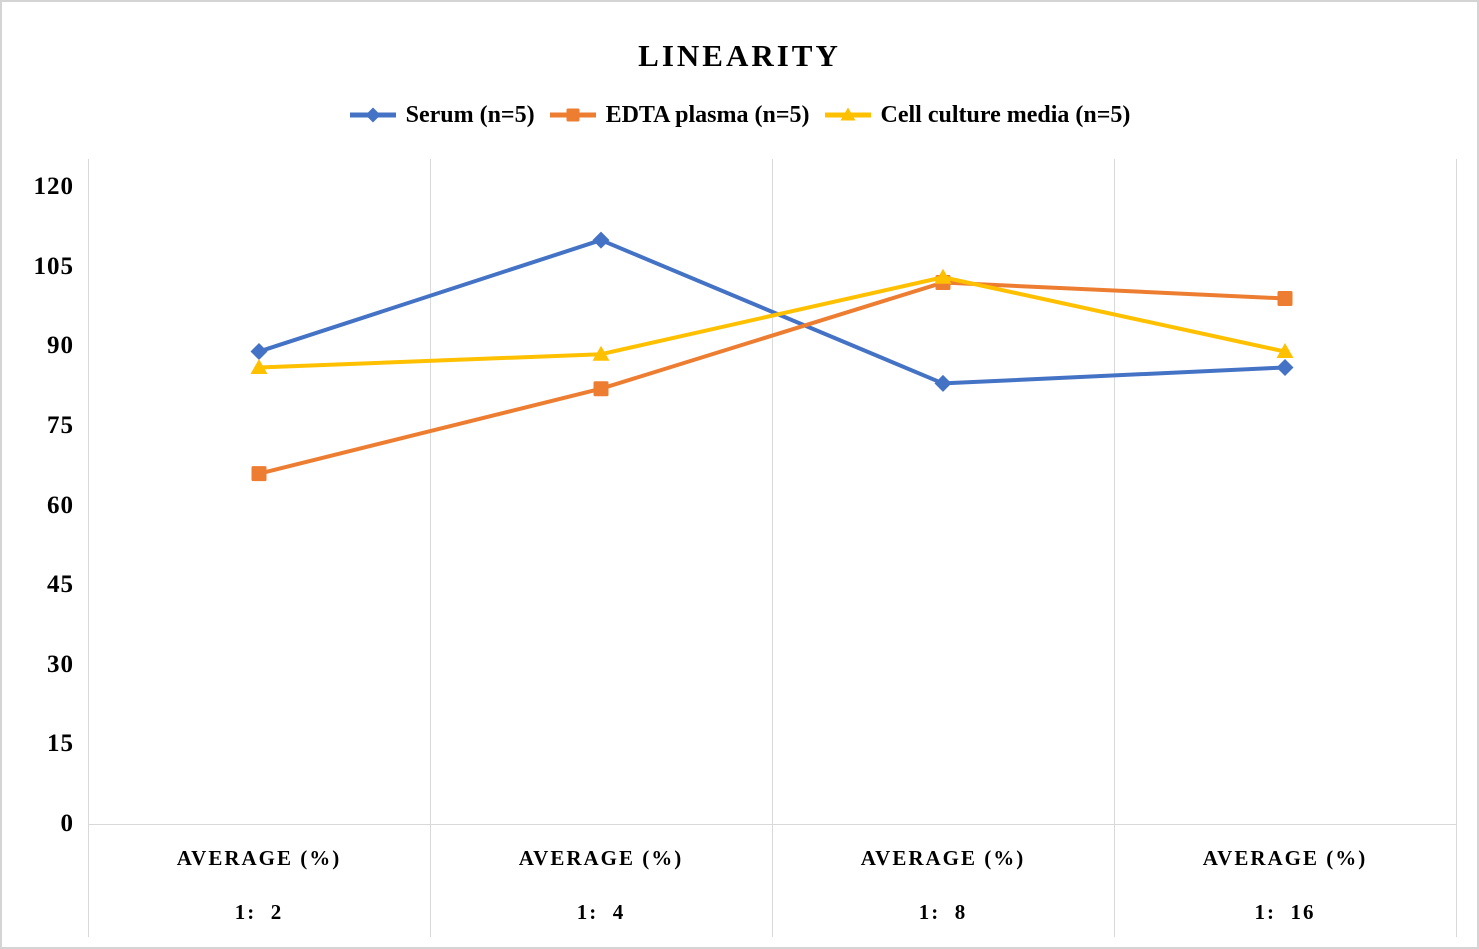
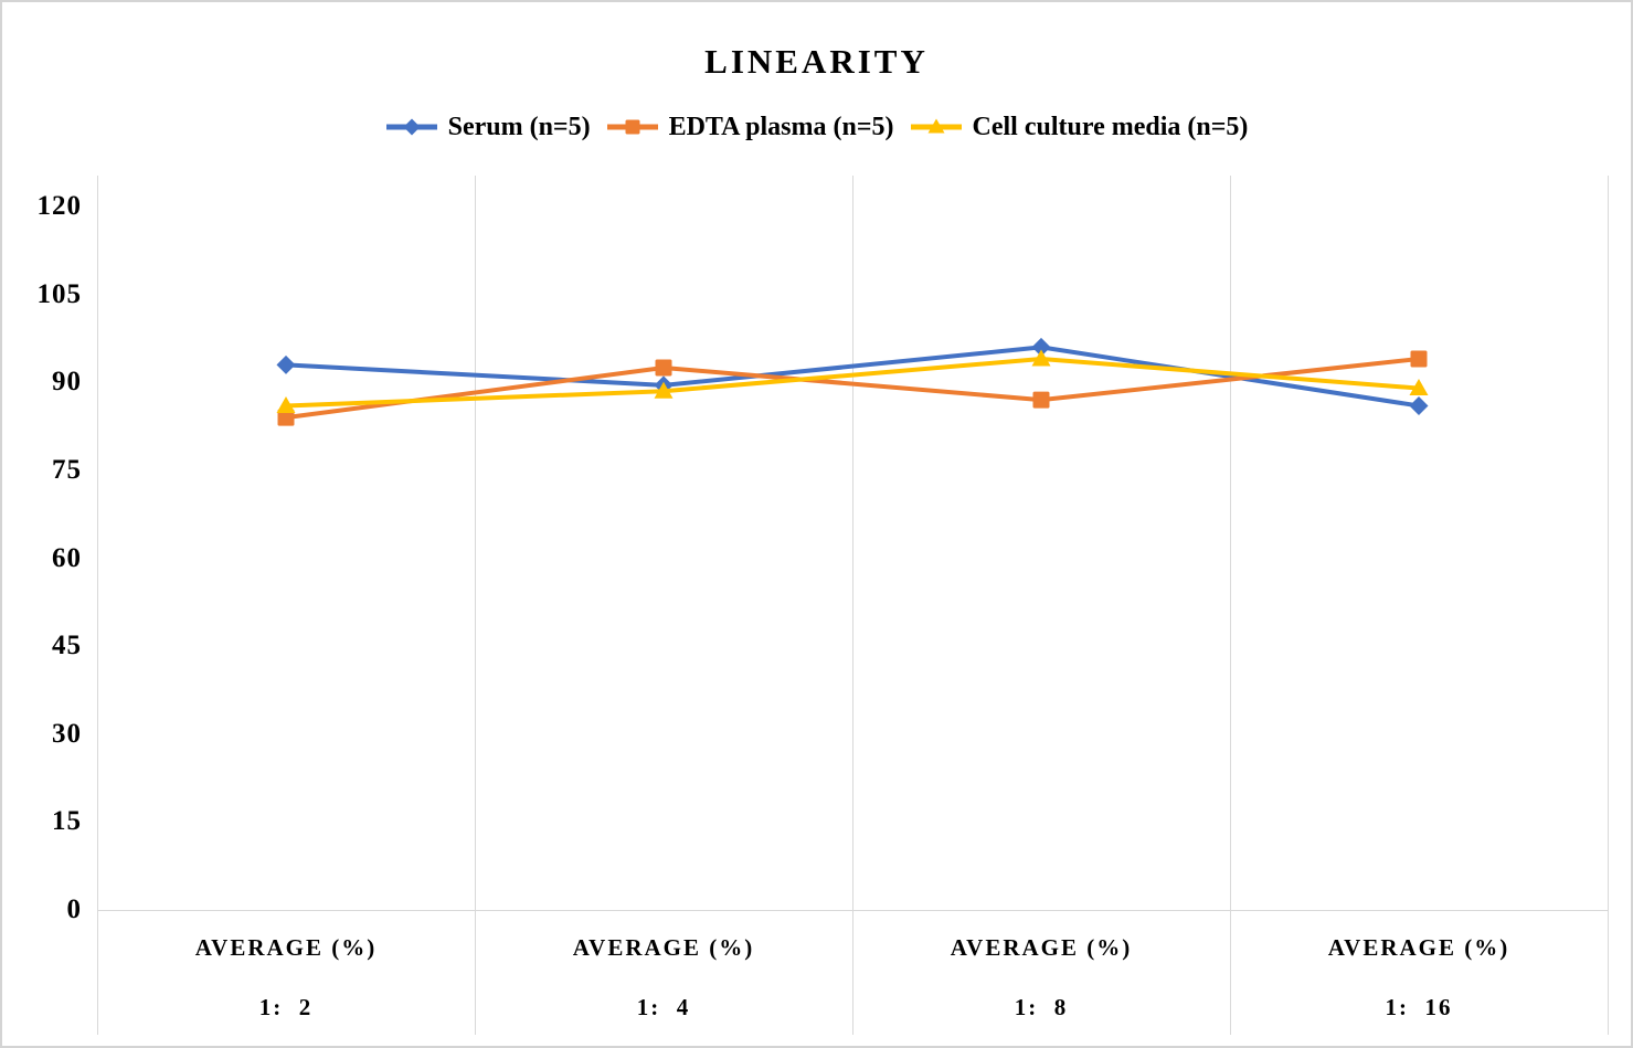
Serum (n=5)/1: 2: 89 -> 93
EDTA plasma (n=5)/1: 2: 66 -> 84
Serum (n=5)/1: 4: 110 -> 90
EDTA plasma (n=5)/1: 4: 82 -> 92
Serum (n=5)/1: 8: 83 -> 96
EDTA plasma (n=5)/1: 8: 102 -> 87
Cell culture media (n=5)/1: 8: 103 -> 94
EDTA plasma (n=5)/1: 16: 99 -> 94
